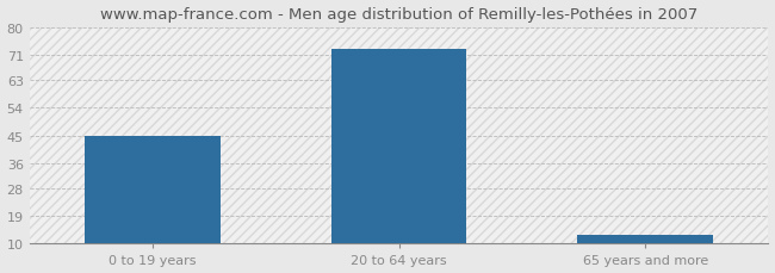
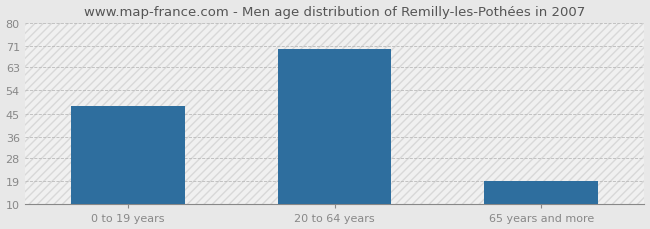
0 to 19 years: 45 -> 48
20 to 64 years: 73 -> 70
65 years and more: 13 -> 19
